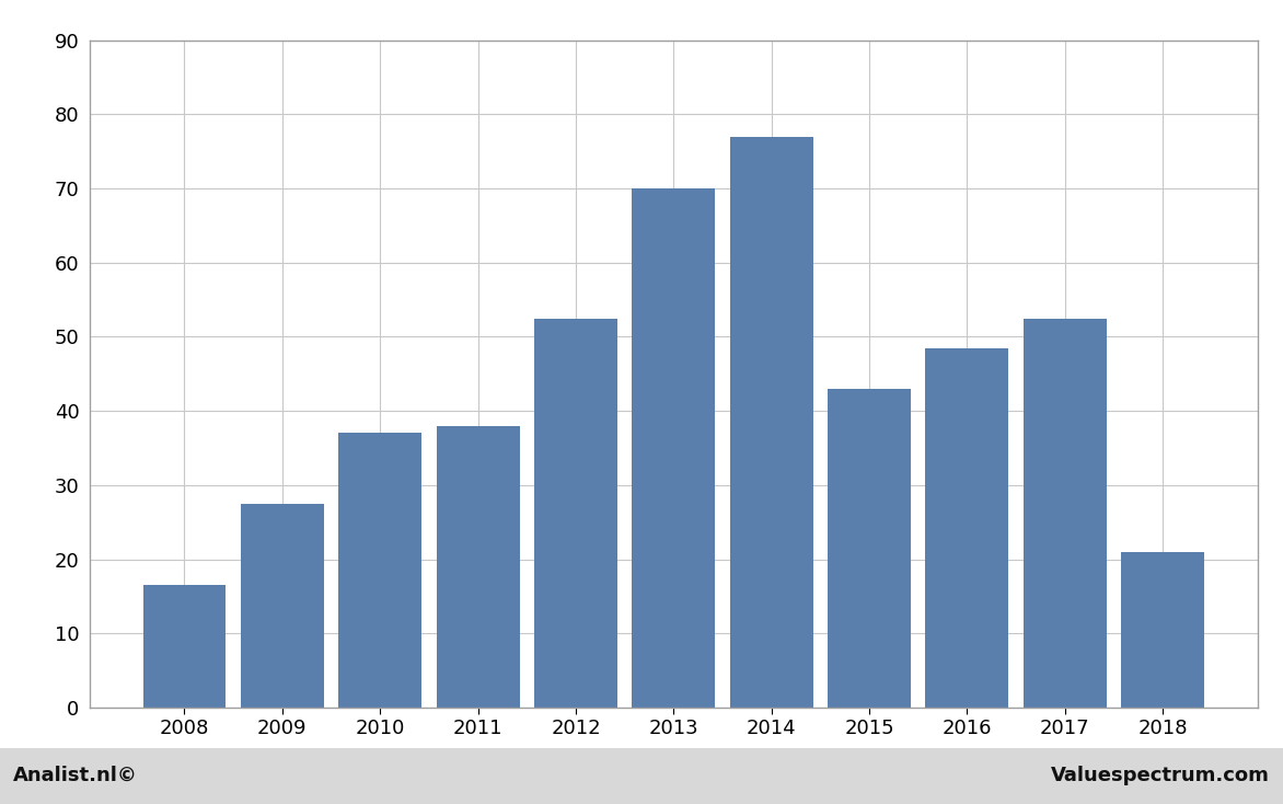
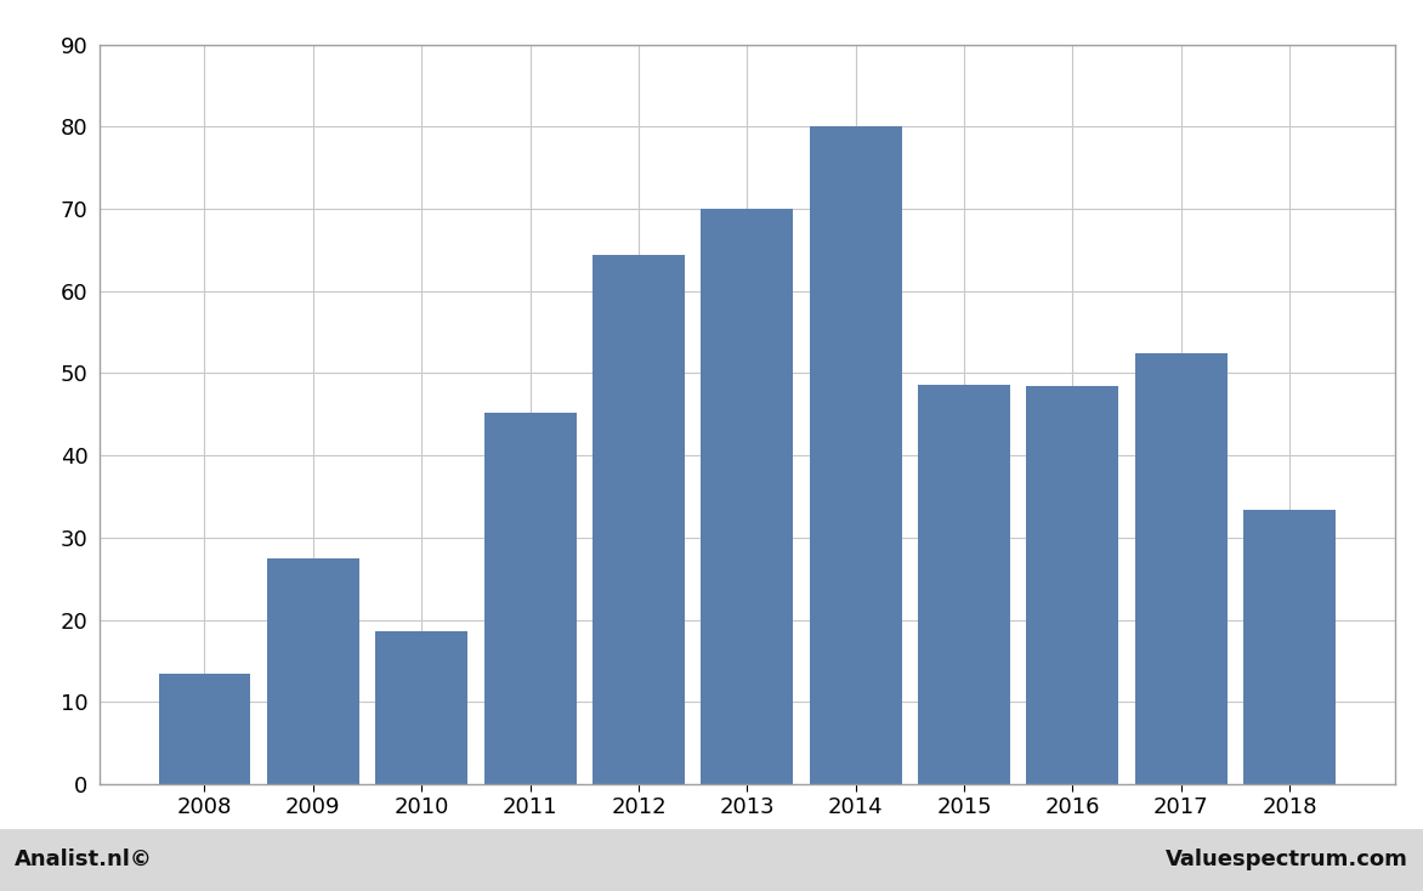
2008: 16.5 -> 13.4
2010: 37.0 -> 18.6
2011: 38.0 -> 45.2
2012: 52.5 -> 64.4
2014: 77.0 -> 80.0
2015: 43.0 -> 48.6
2018: 21.0 -> 33.4
